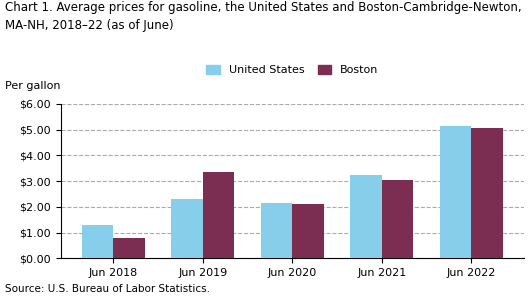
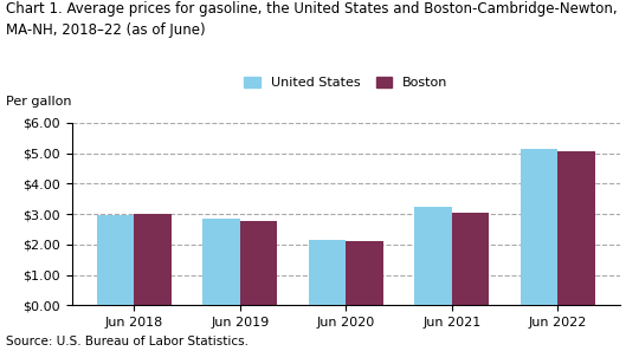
United States/Jun 2018: $1.30 -> $2.97
Boston/Jun 2018: $0.80 -> $2.99
United States/Jun 2019: $2.30 -> $2.84
Boston/Jun 2019: $3.35 -> $2.77
